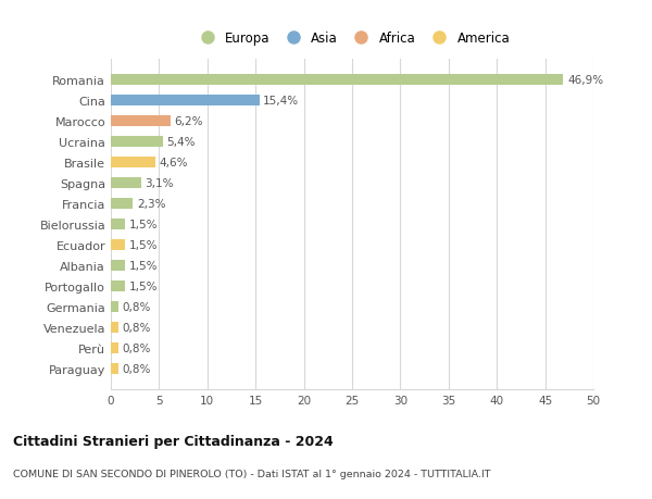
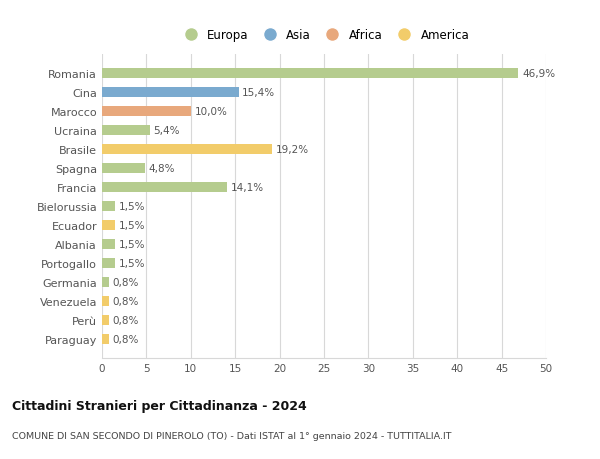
Marocco: 6,2% -> 10,0%
Brasile: 4,6% -> 19,2%
Spagna: 3,1% -> 4,8%
Francia: 2,3% -> 14,1%
